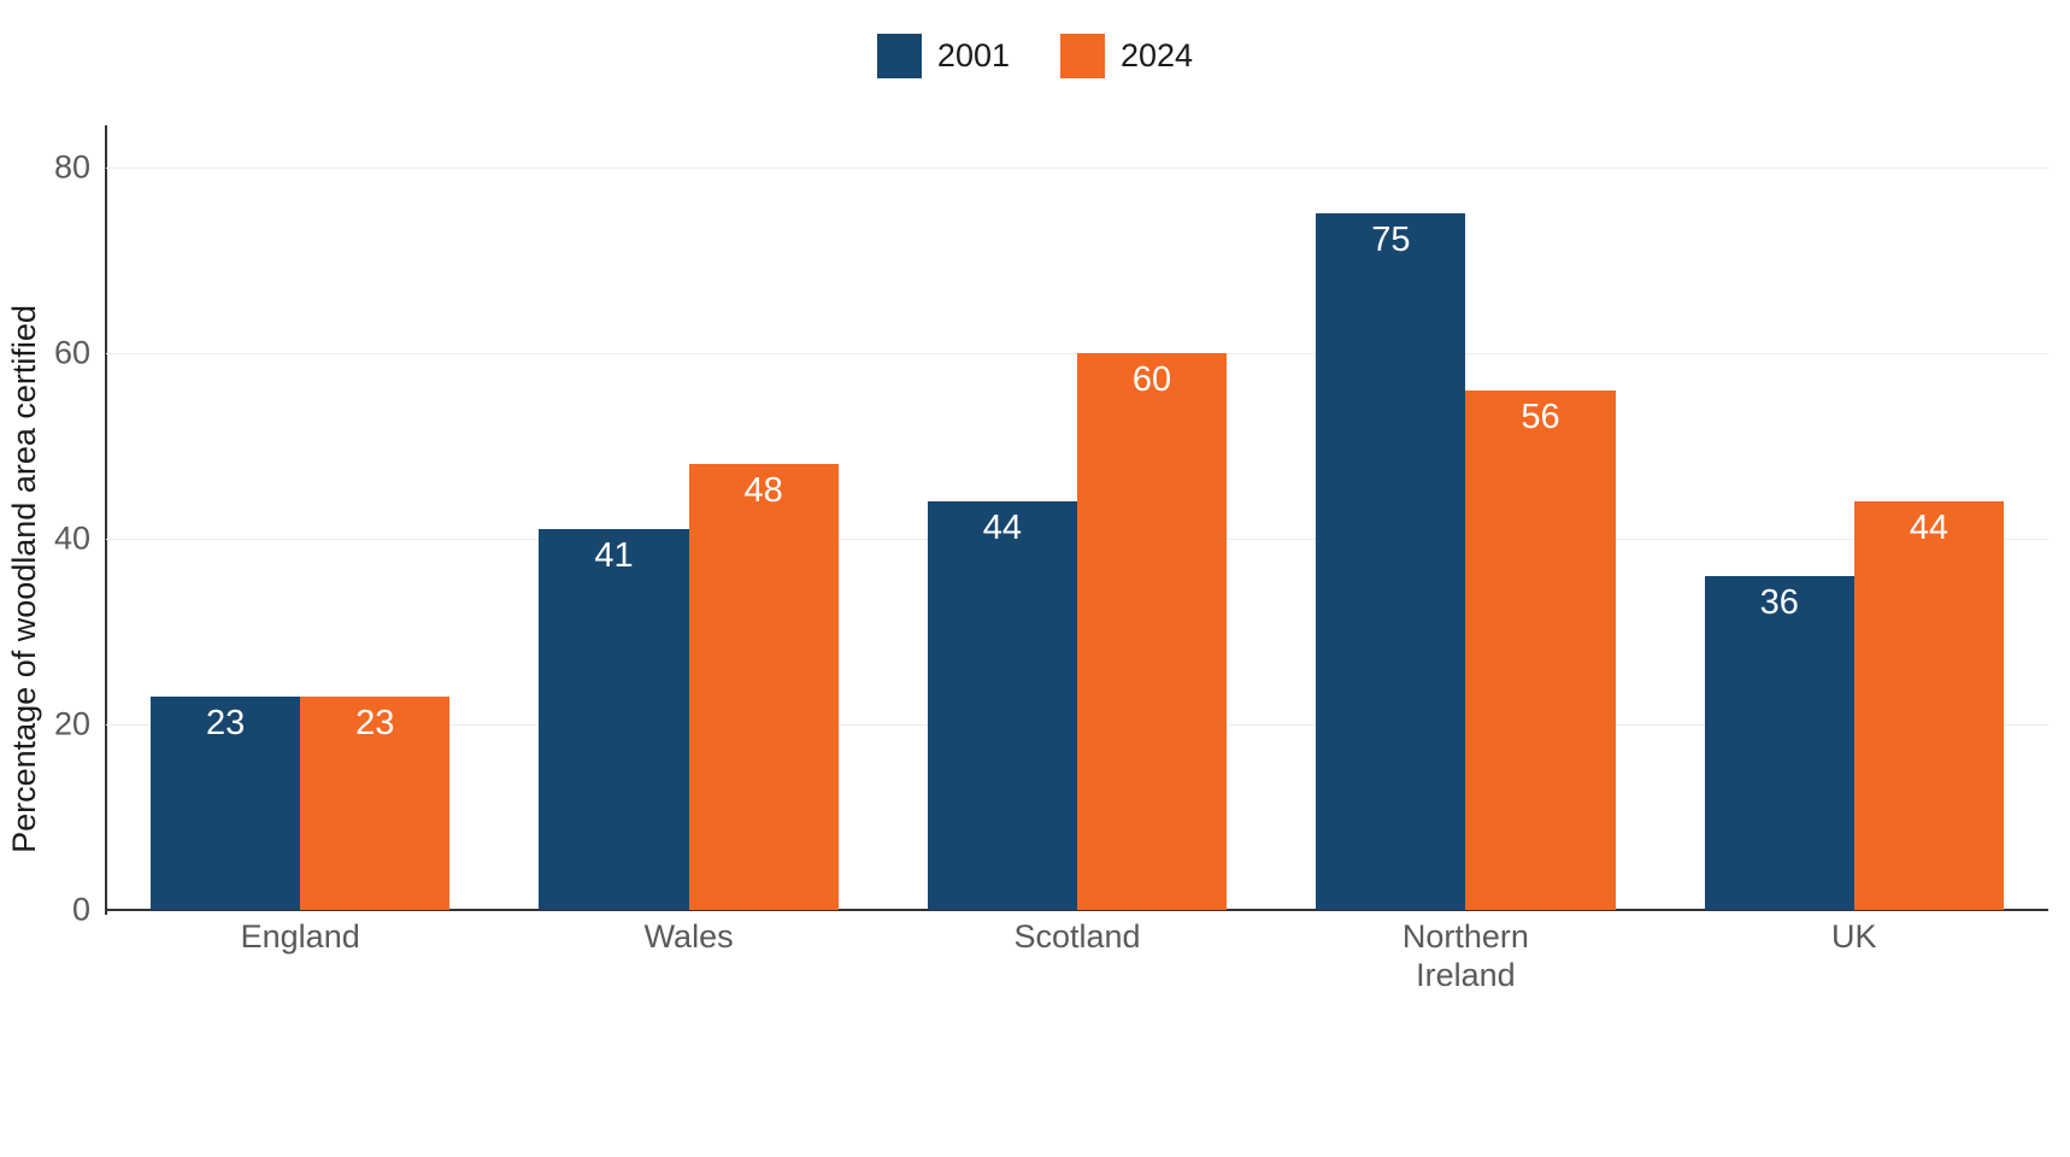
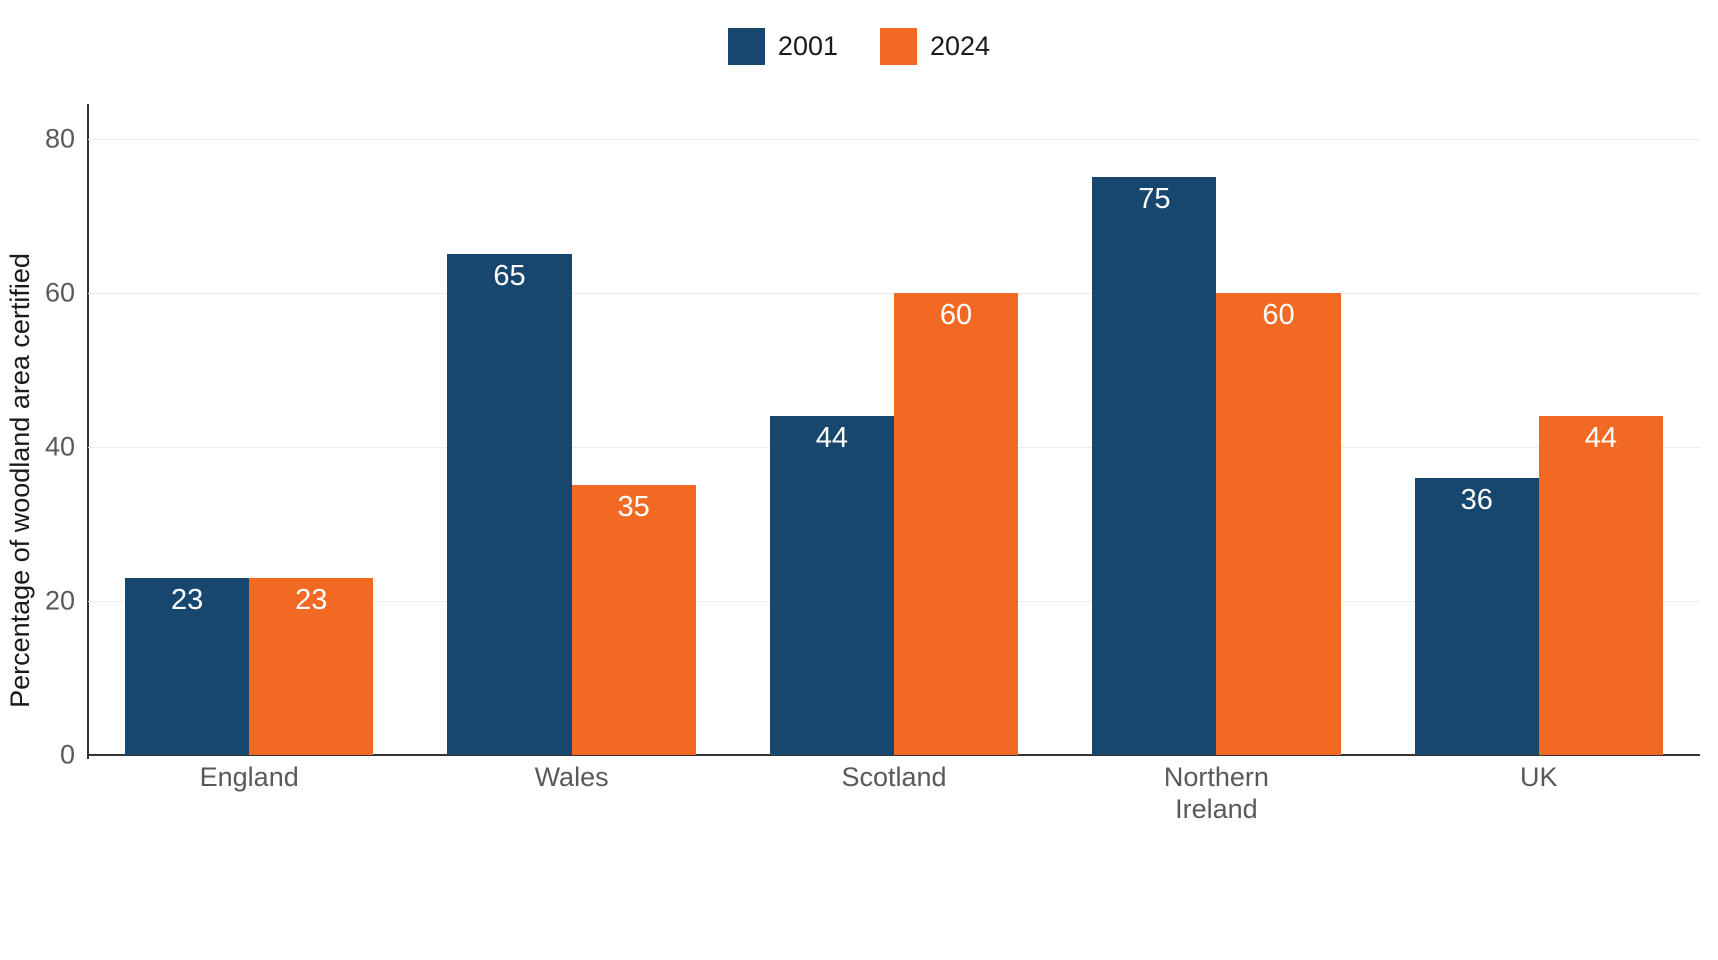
2001/Wales: 41 -> 65
2024/Wales: 48 -> 35
2024/Northern Ireland: 56 -> 60
